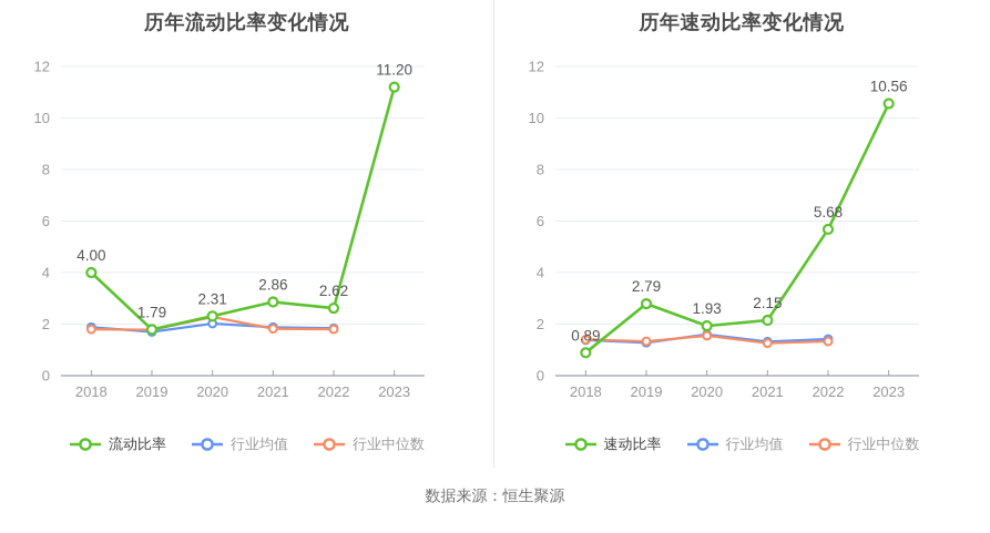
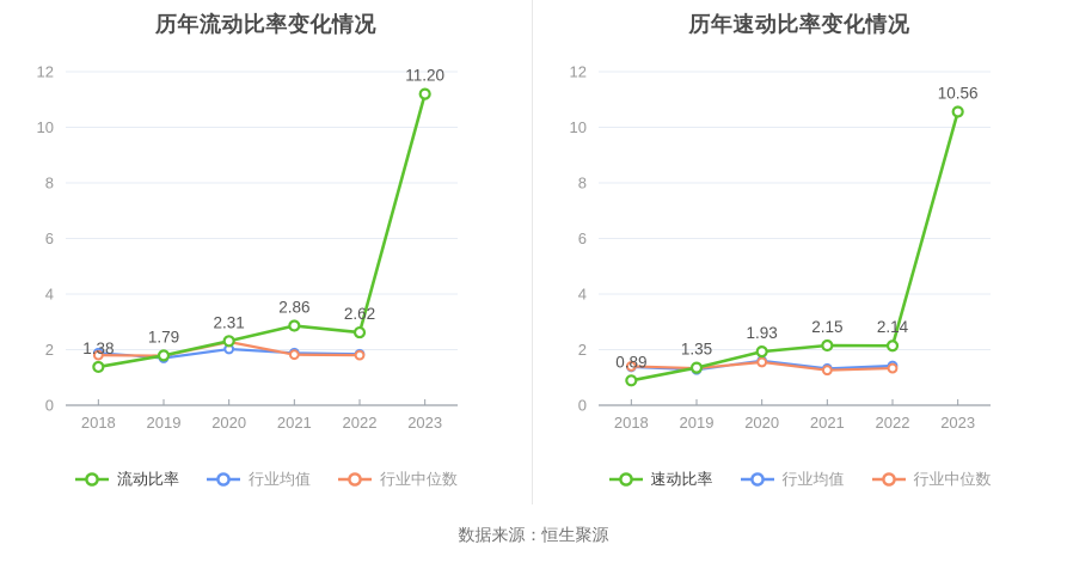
历年流动比率变化情况/流动比率/2018: 4.00 -> 1.38
历年速动比率变化情况/速动比率/2019: 2.79 -> 1.35
历年速动比率变化情况/速动比率/2022: 5.68 -> 2.14
